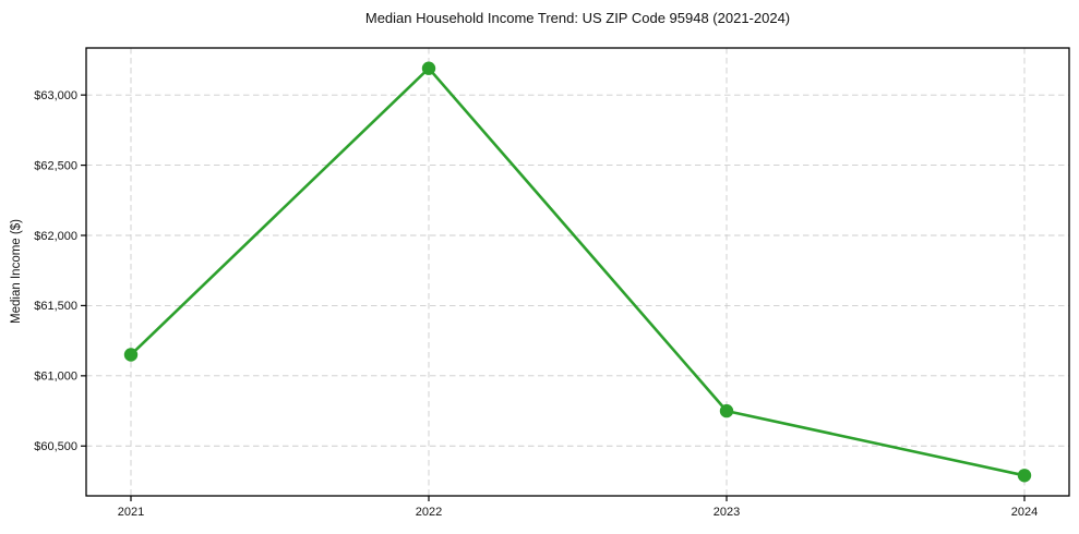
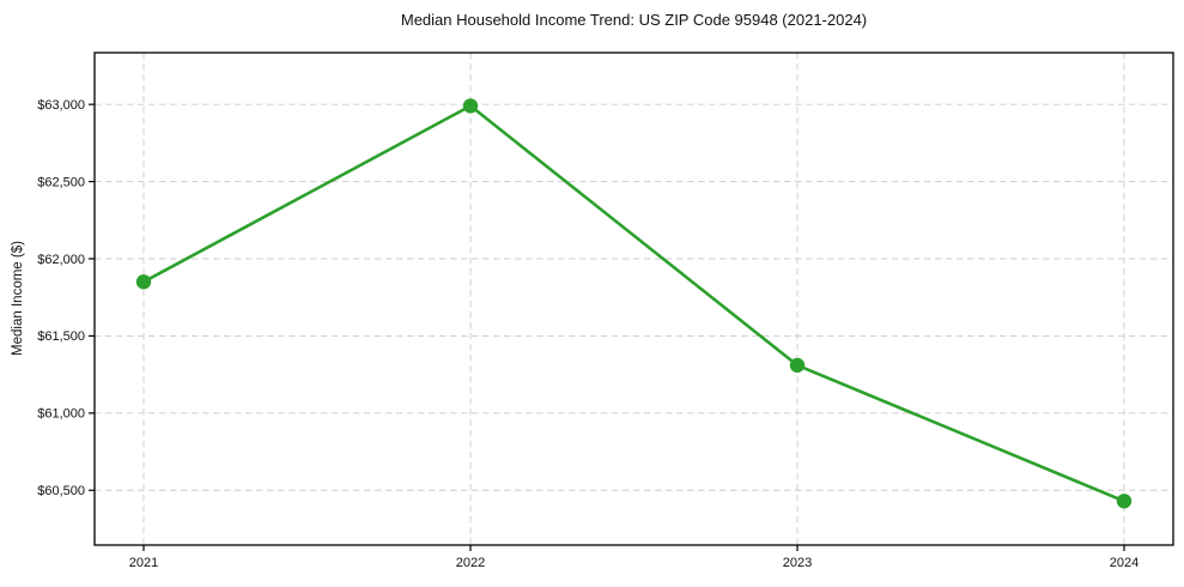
2021: $61150 -> $61850
2022: $63190 -> $62990
2023: $60750 -> $61310
2024: $60290 -> $60430
